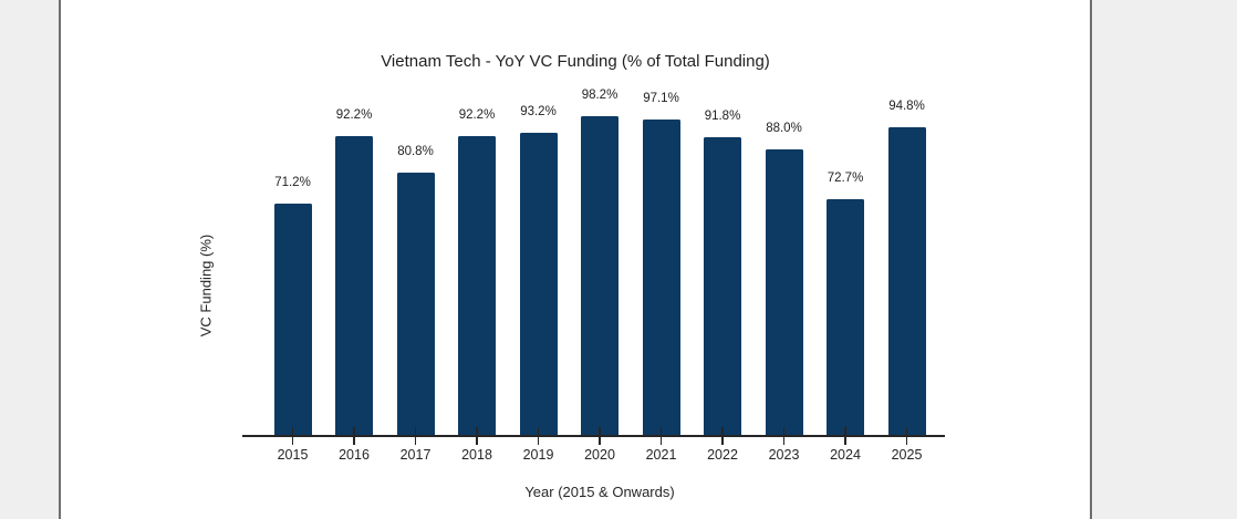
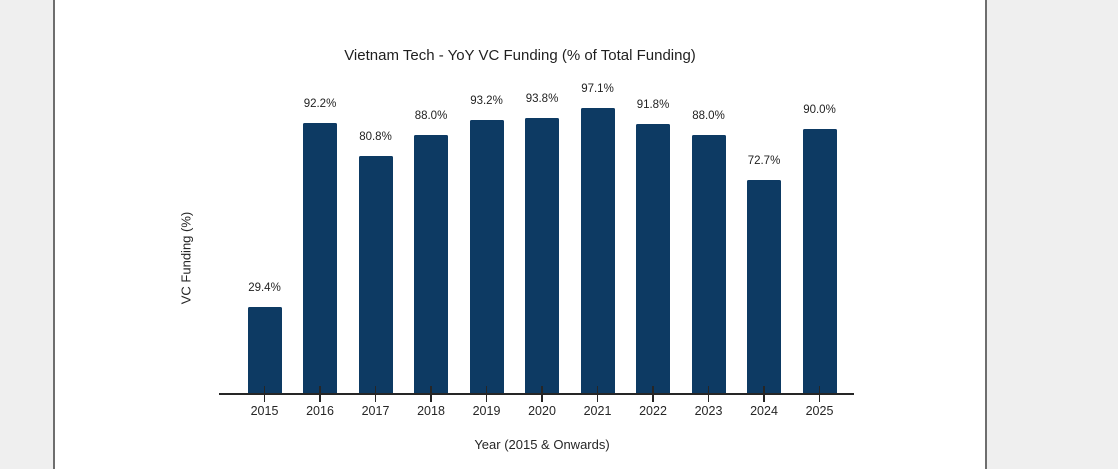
2015: 71.2% -> 29.4%
2018: 92.2% -> 88.0%
2020: 98.2% -> 93.8%
2025: 94.8% -> 90.0%
